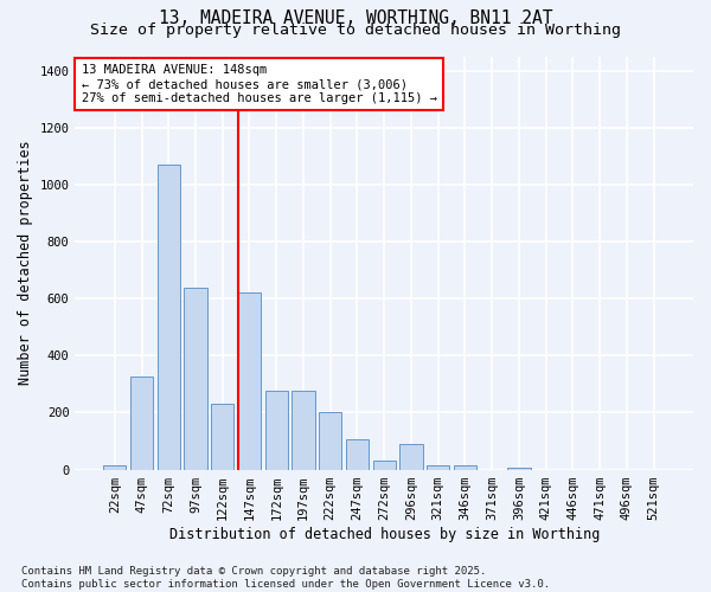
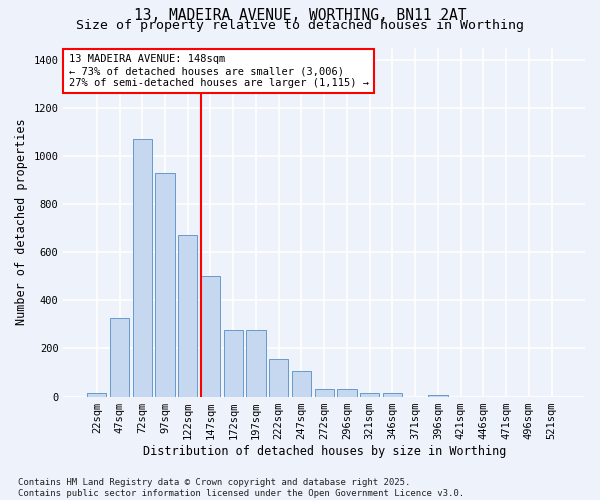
97sqm: 640 -> 930
122sqm: 230 -> 670
147sqm: 620 -> 500
222sqm: 200 -> 155
296sqm: 90 -> 30
